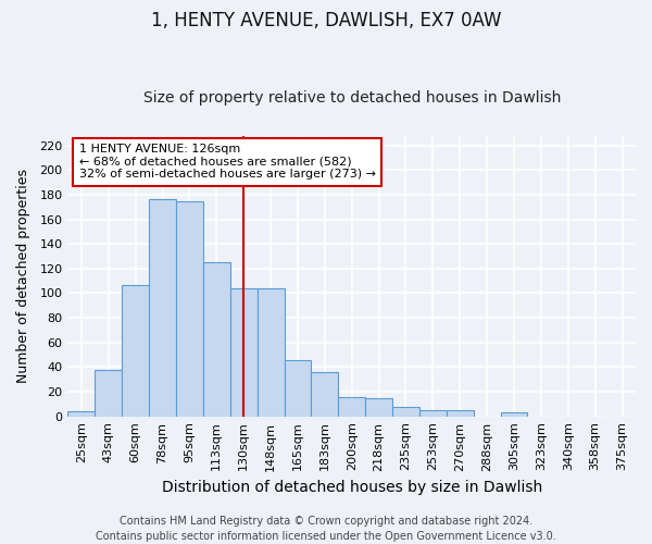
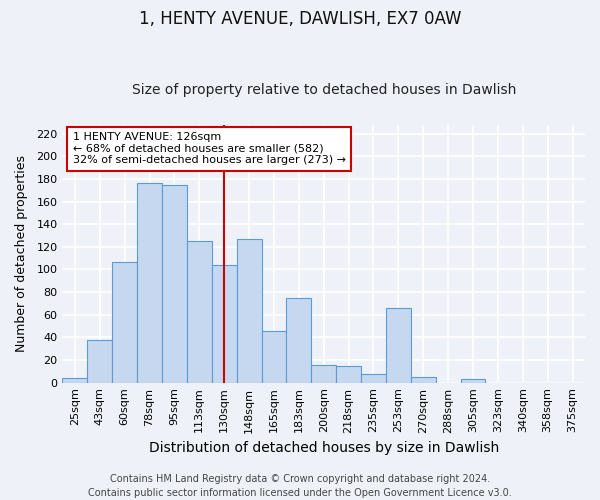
148sqm: 104 -> 127
183sqm: 36 -> 75
253sqm: 5 -> 66
